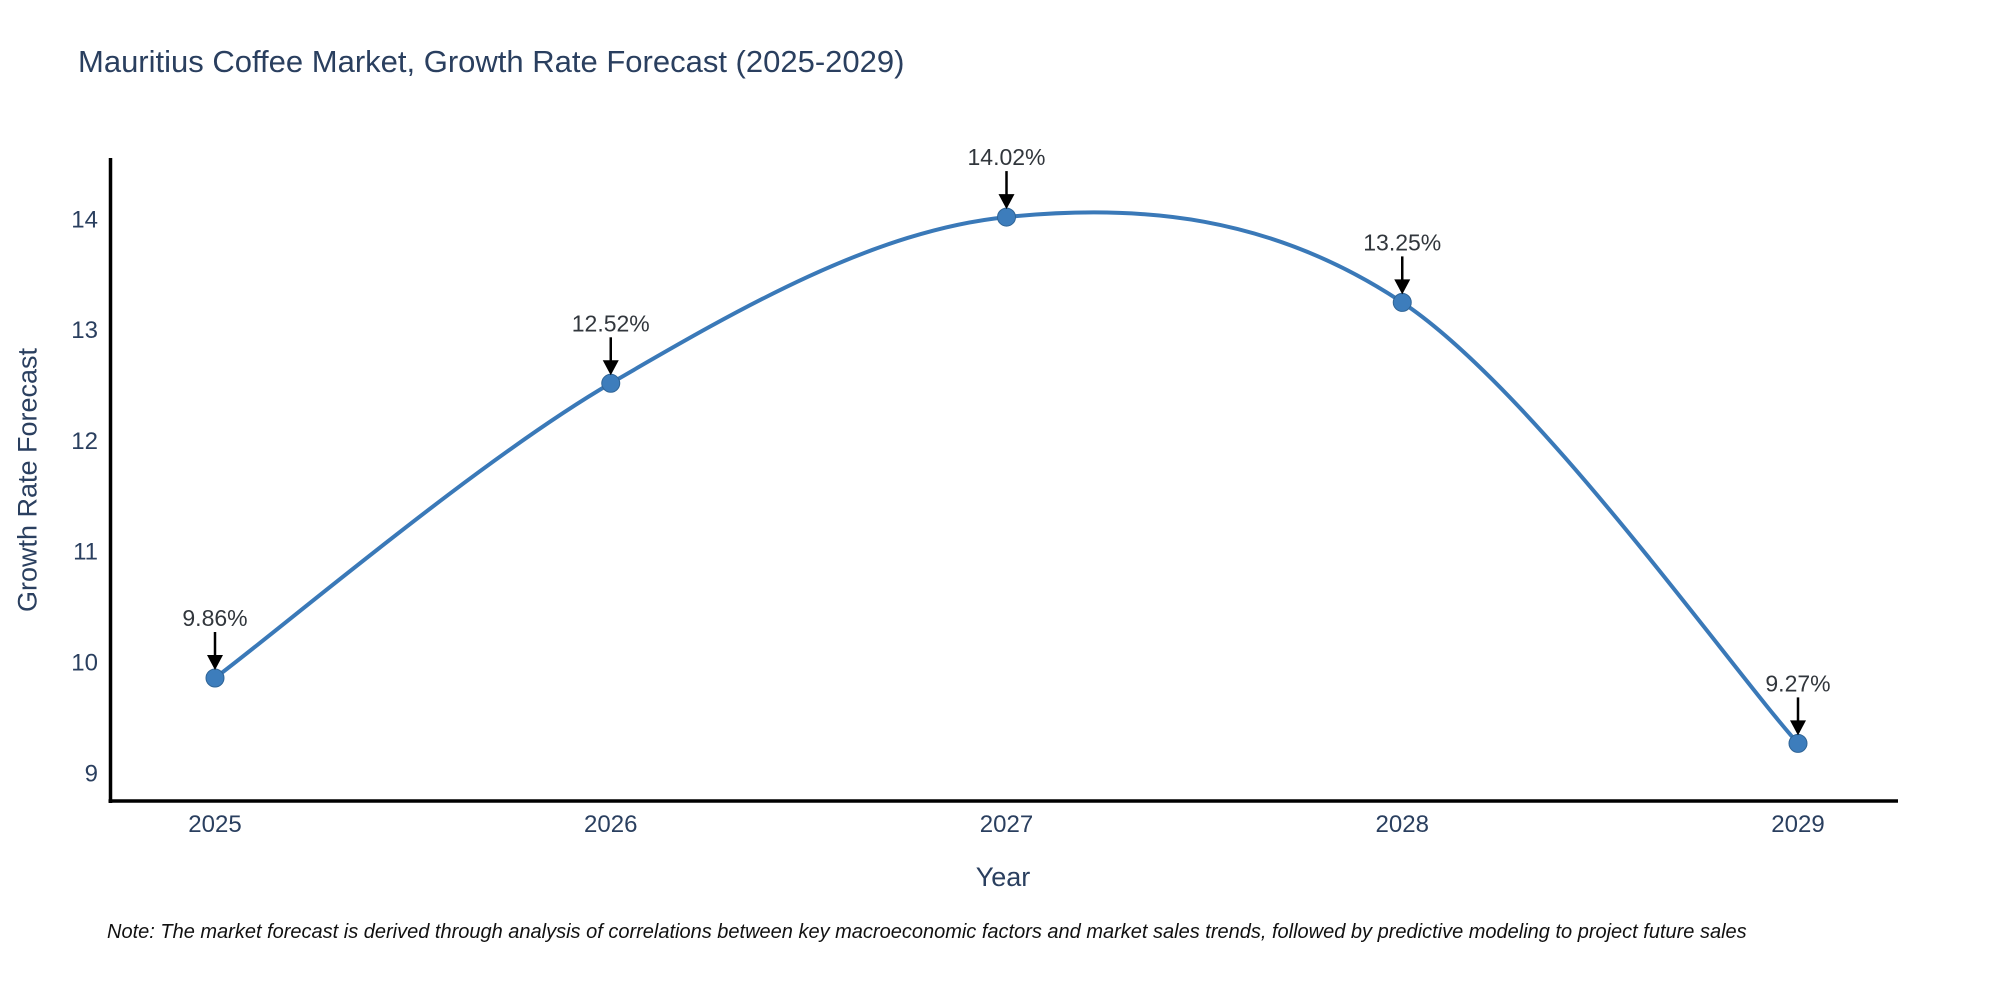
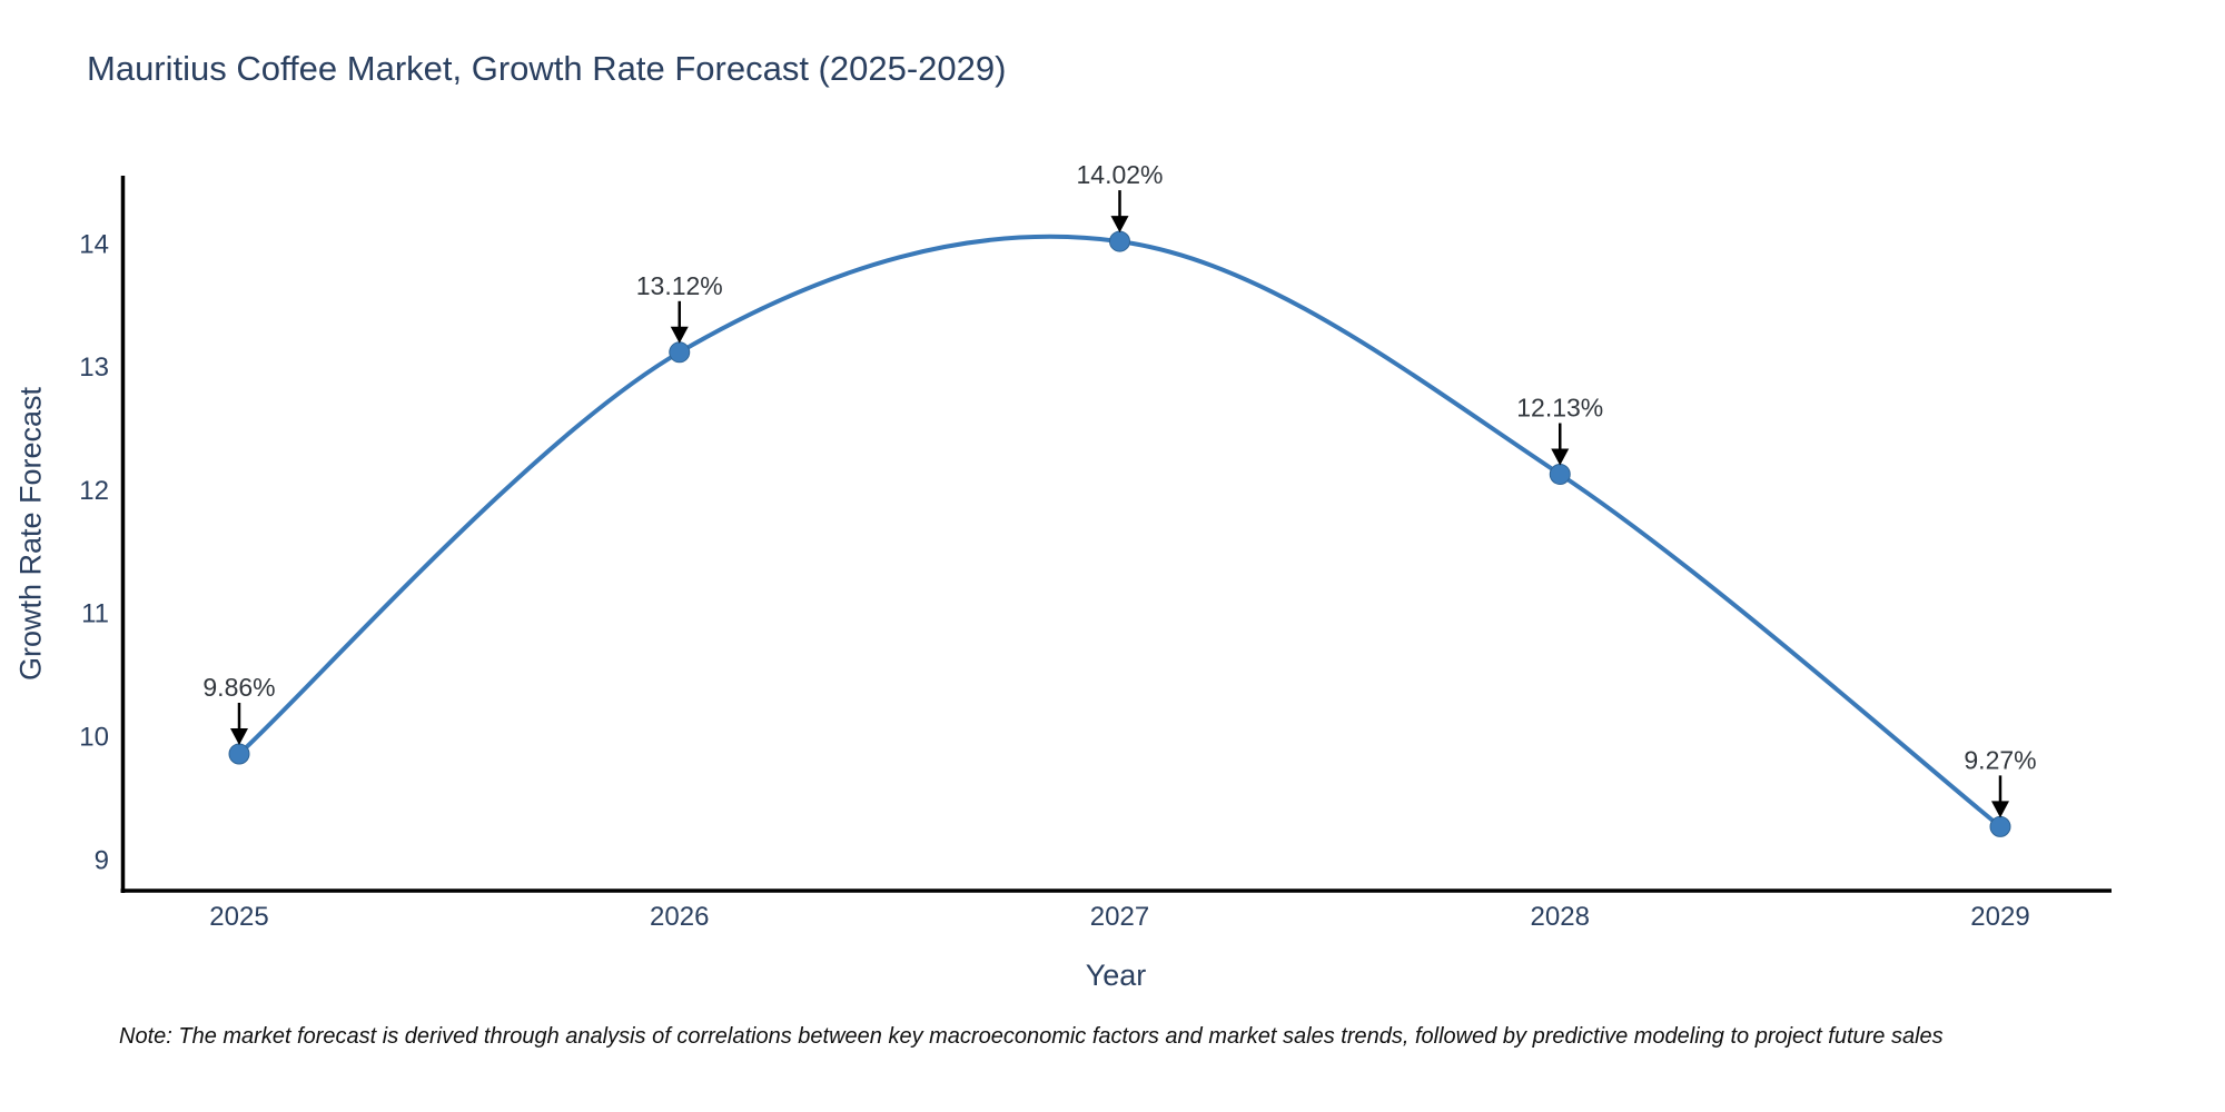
2026: 12.52% -> 13.12%
2028: 13.25% -> 12.13%
